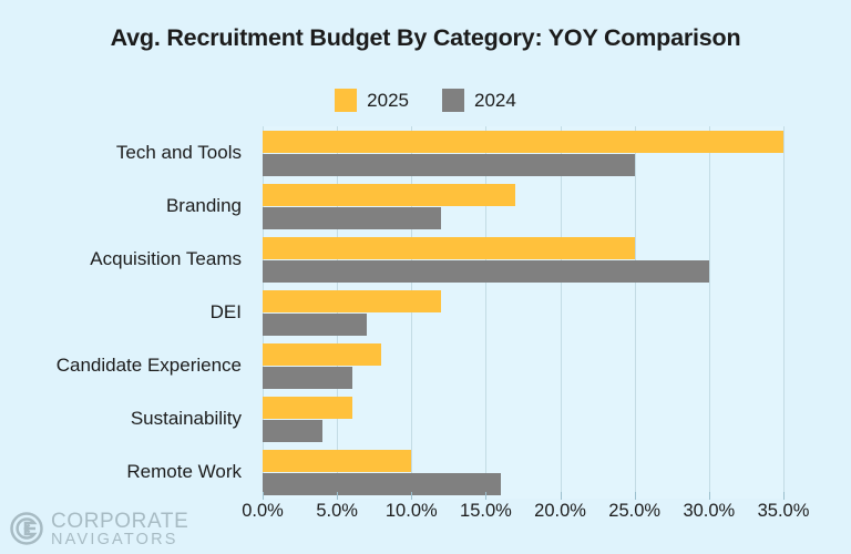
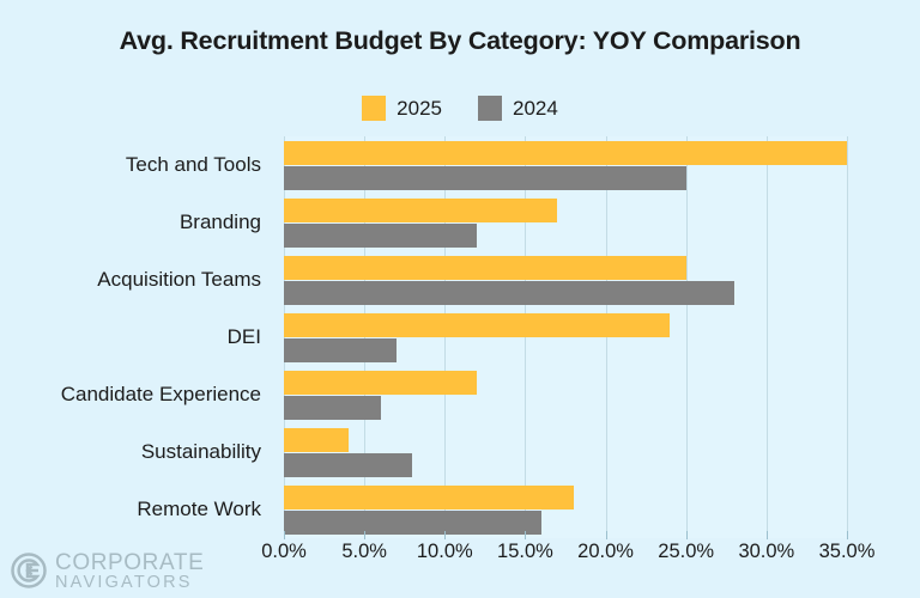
2024/Acquisition Teams: 30% -> 28%
2025/DEI: 12% -> 24%
2025/Candidate Experience: 8% -> 12%
2025/Sustainability: 6% -> 4%
2024/Sustainability: 4% -> 8%
2025/Remote Work: 10% -> 18%
